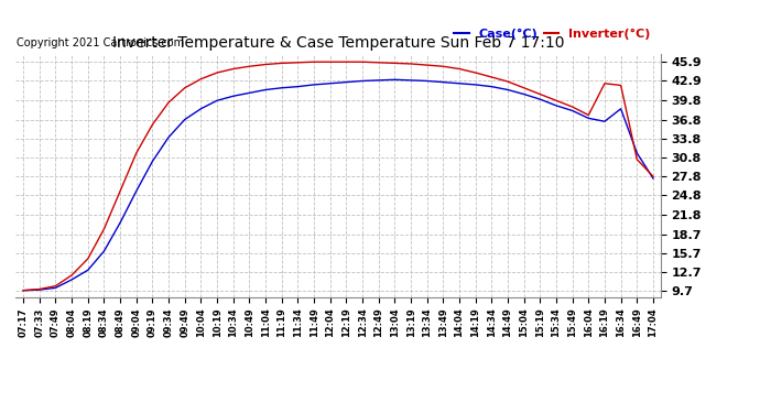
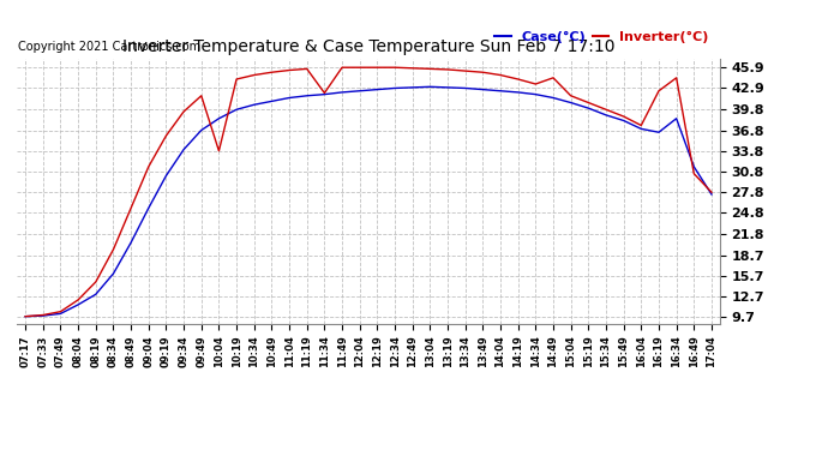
Inverter(°C)/10:04: 43.2 -> 33.8
Inverter(°C)/11:34: 45.8 -> 42.2
Inverter(°C)/14:49: 42.8 -> 44.4
Inverter(°C)/16:34: 42.2 -> 44.4
